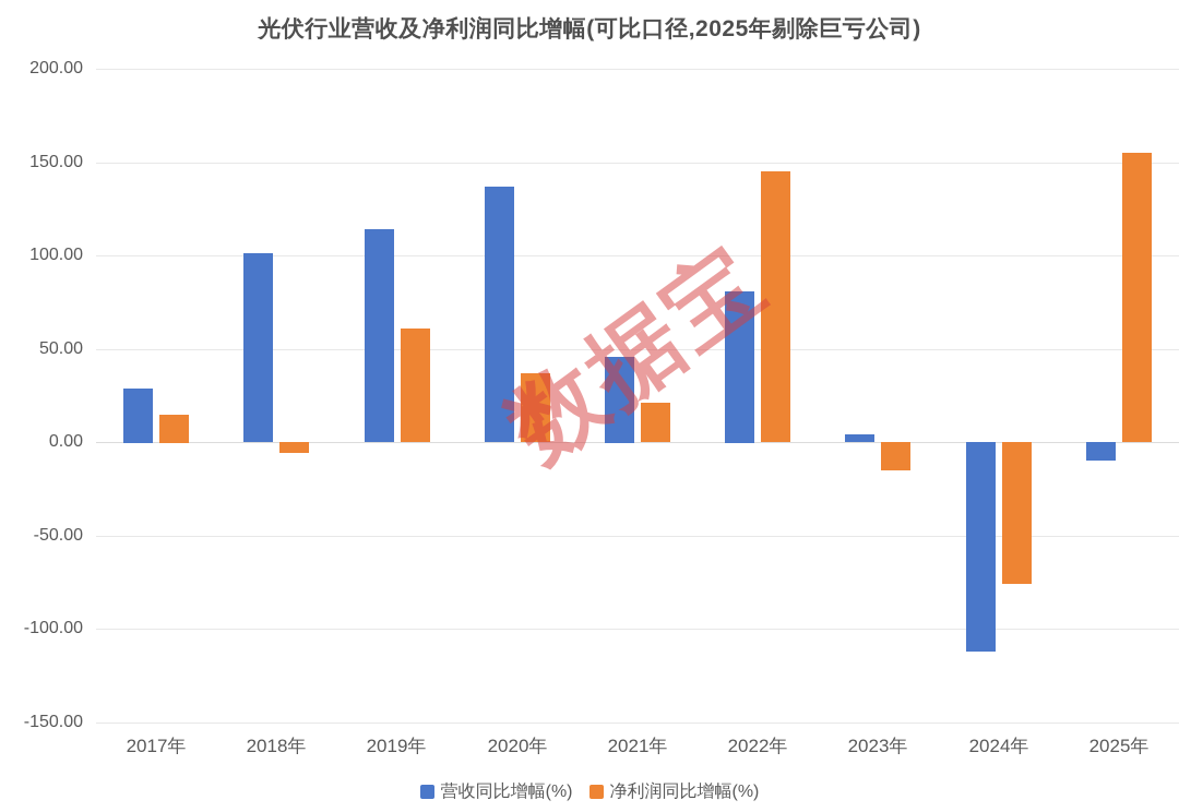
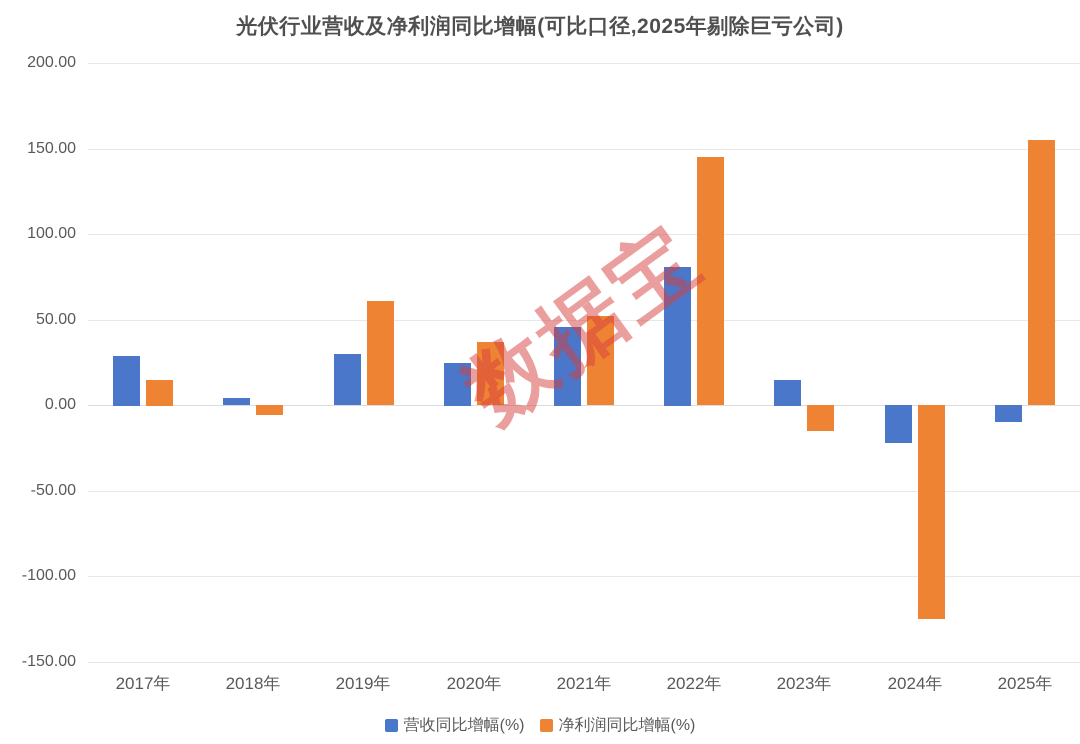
营收同比增幅(%)/2018年: 101 -> 4
营收同比增幅(%)/2019年: 114 -> 30
营收同比增幅(%)/2020年: 137 -> 25
净利润同比增幅(%)/2021年: 21 -> 52
营收同比增幅(%)/2023年: 4 -> 15
营收同比增幅(%)/2024年: -112 -> -22
净利润同比增幅(%)/2024年: -76 -> -125
